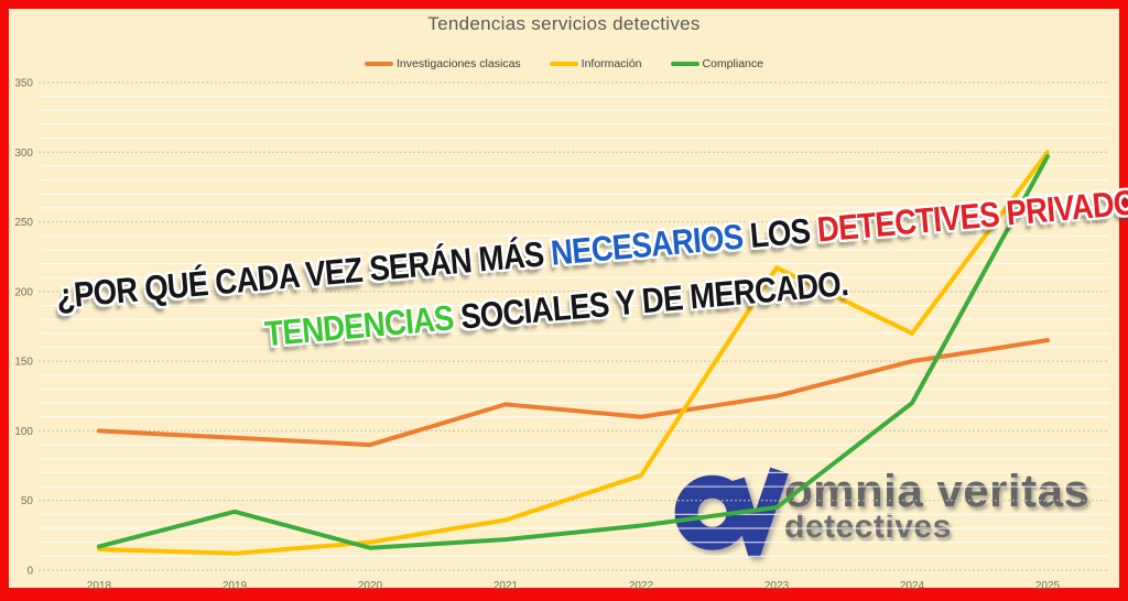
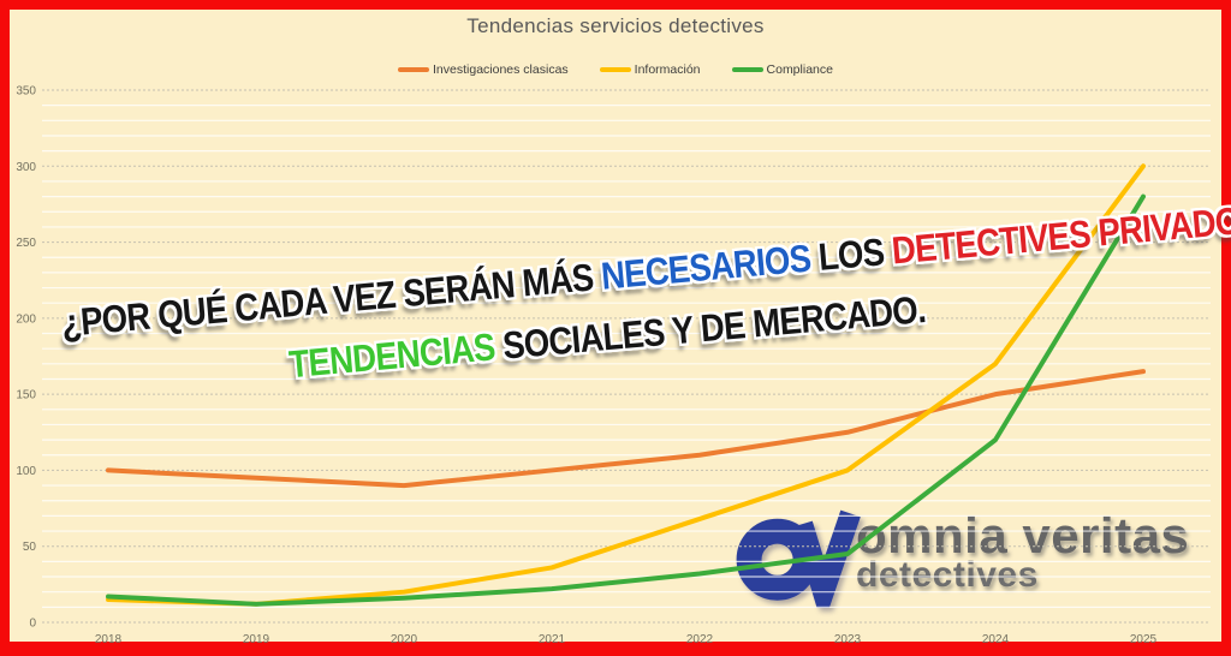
Compliance/2019: 42 -> 12
Investigaciones clasicas/2021: 119 -> 100
Información/2023: 217 -> 100
Compliance/2025: 297 -> 280
